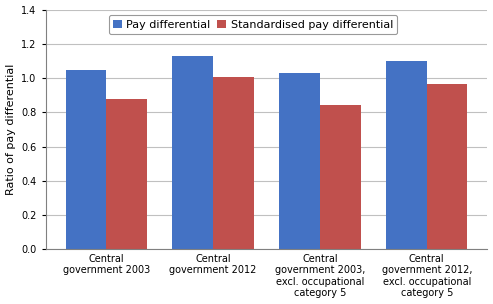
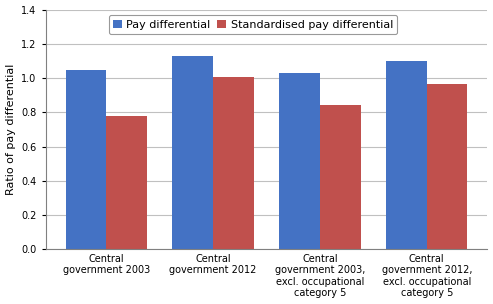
Standardised pay differential/Central government 2003: 0.88 -> 0.78
